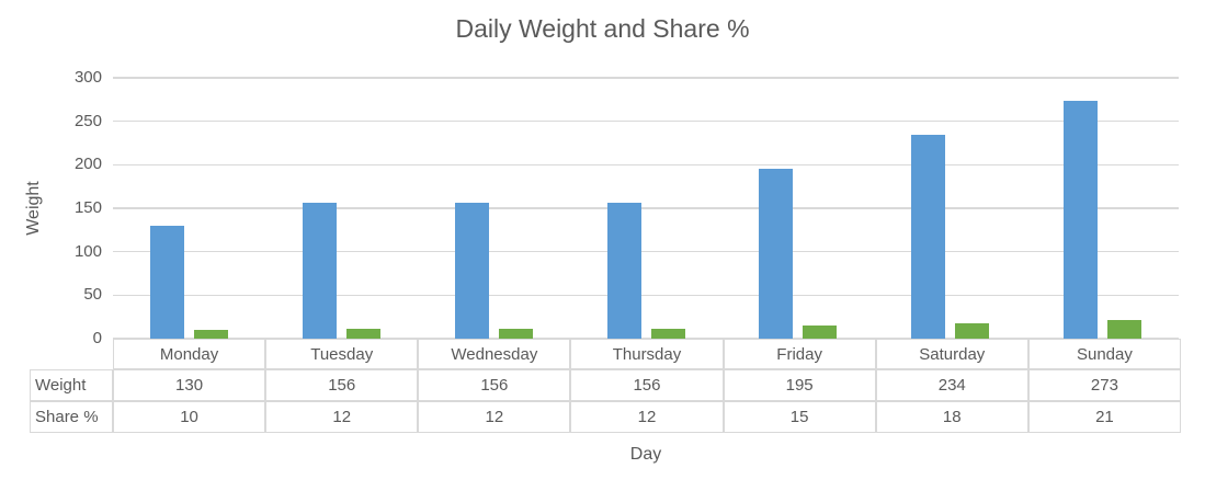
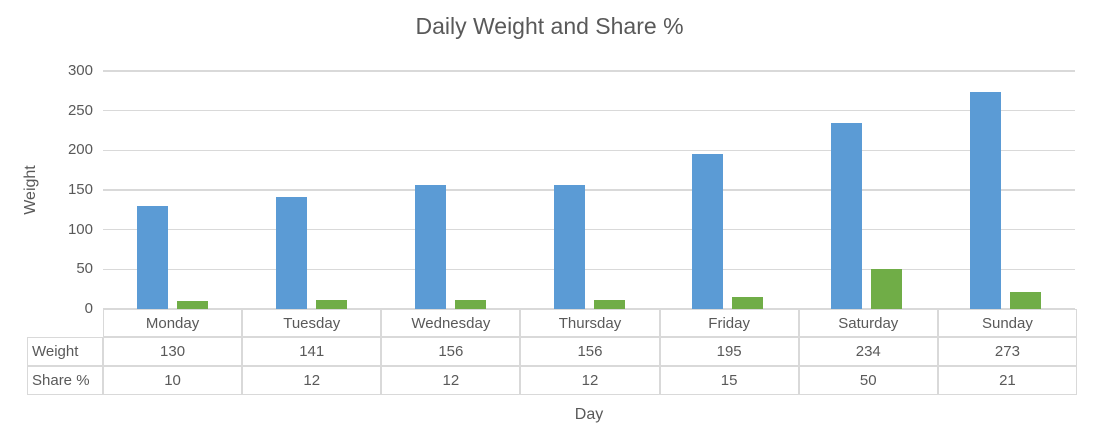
Weight/Tuesday: 156 -> 141
Share %/Saturday: 18 -> 50
